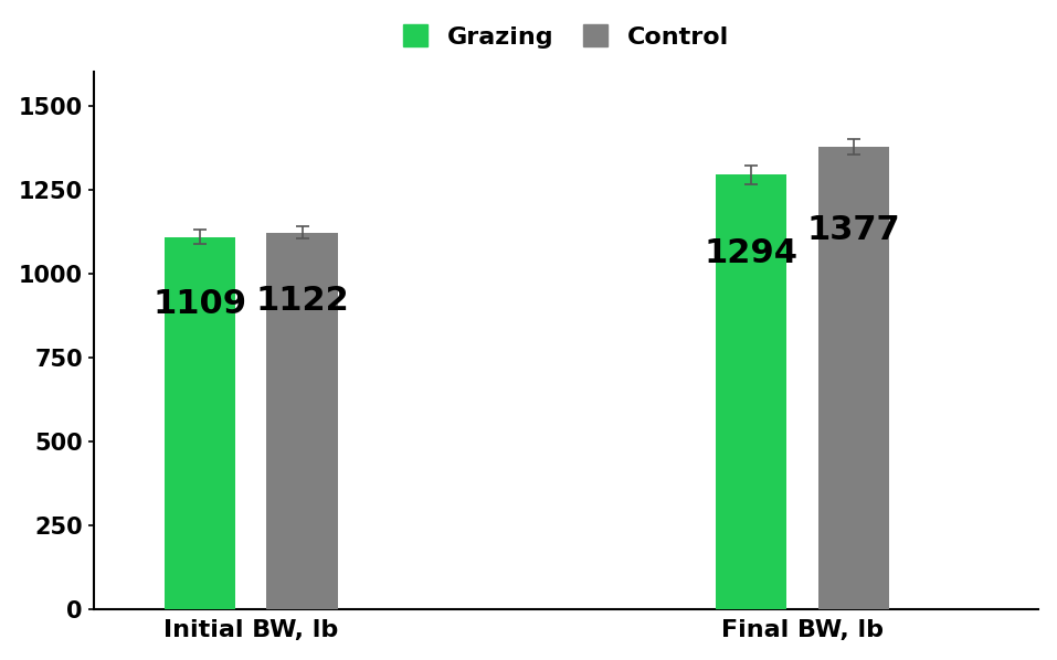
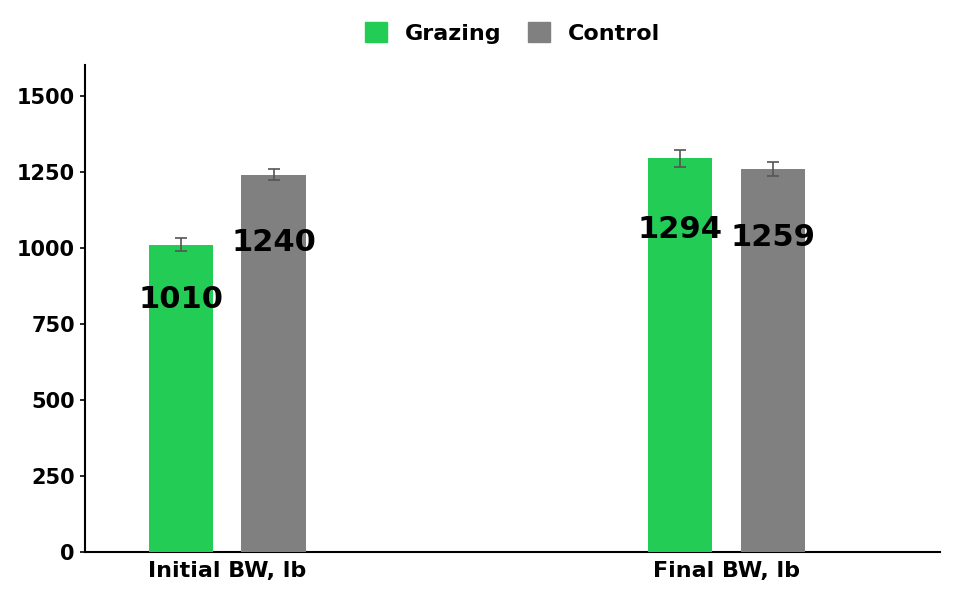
Grazing/Initial BW, lb: 1109 -> 1010
Control/Initial BW, lb: 1122 -> 1240
Control/Final BW, lb: 1377 -> 1259
